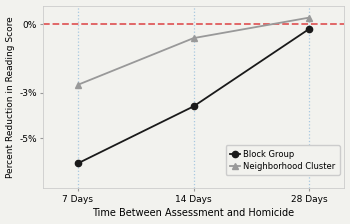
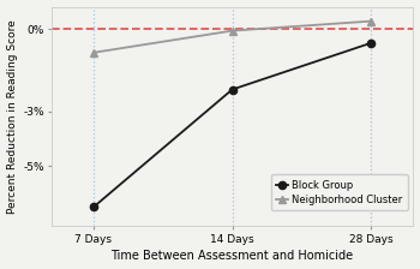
Block Group/7 Days: -6.1% -> -6.5%
Neighborhood Cluster/7 Days: -2.65% -> -0.85%
Block Group/14 Days: -3.6% -> -2.2%
Neighborhood Cluster/14 Days: -0.60% -> -0.05%
Block Group/28 Days: -0.2% -> -0.5%
